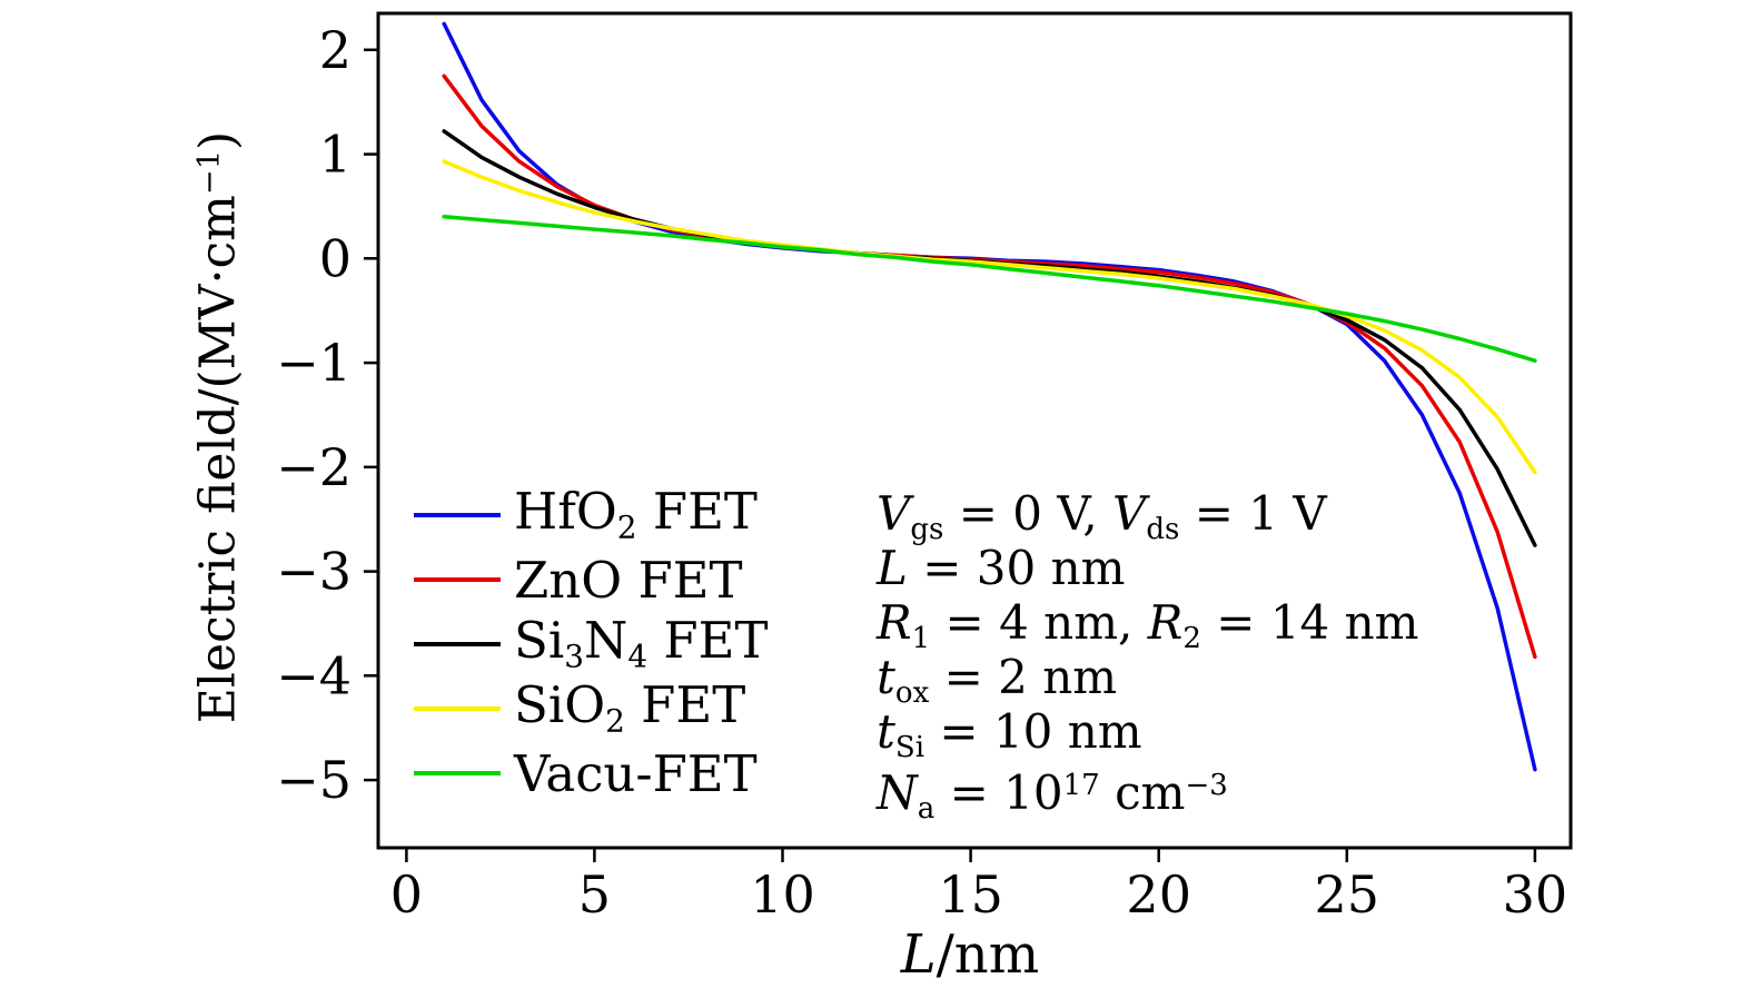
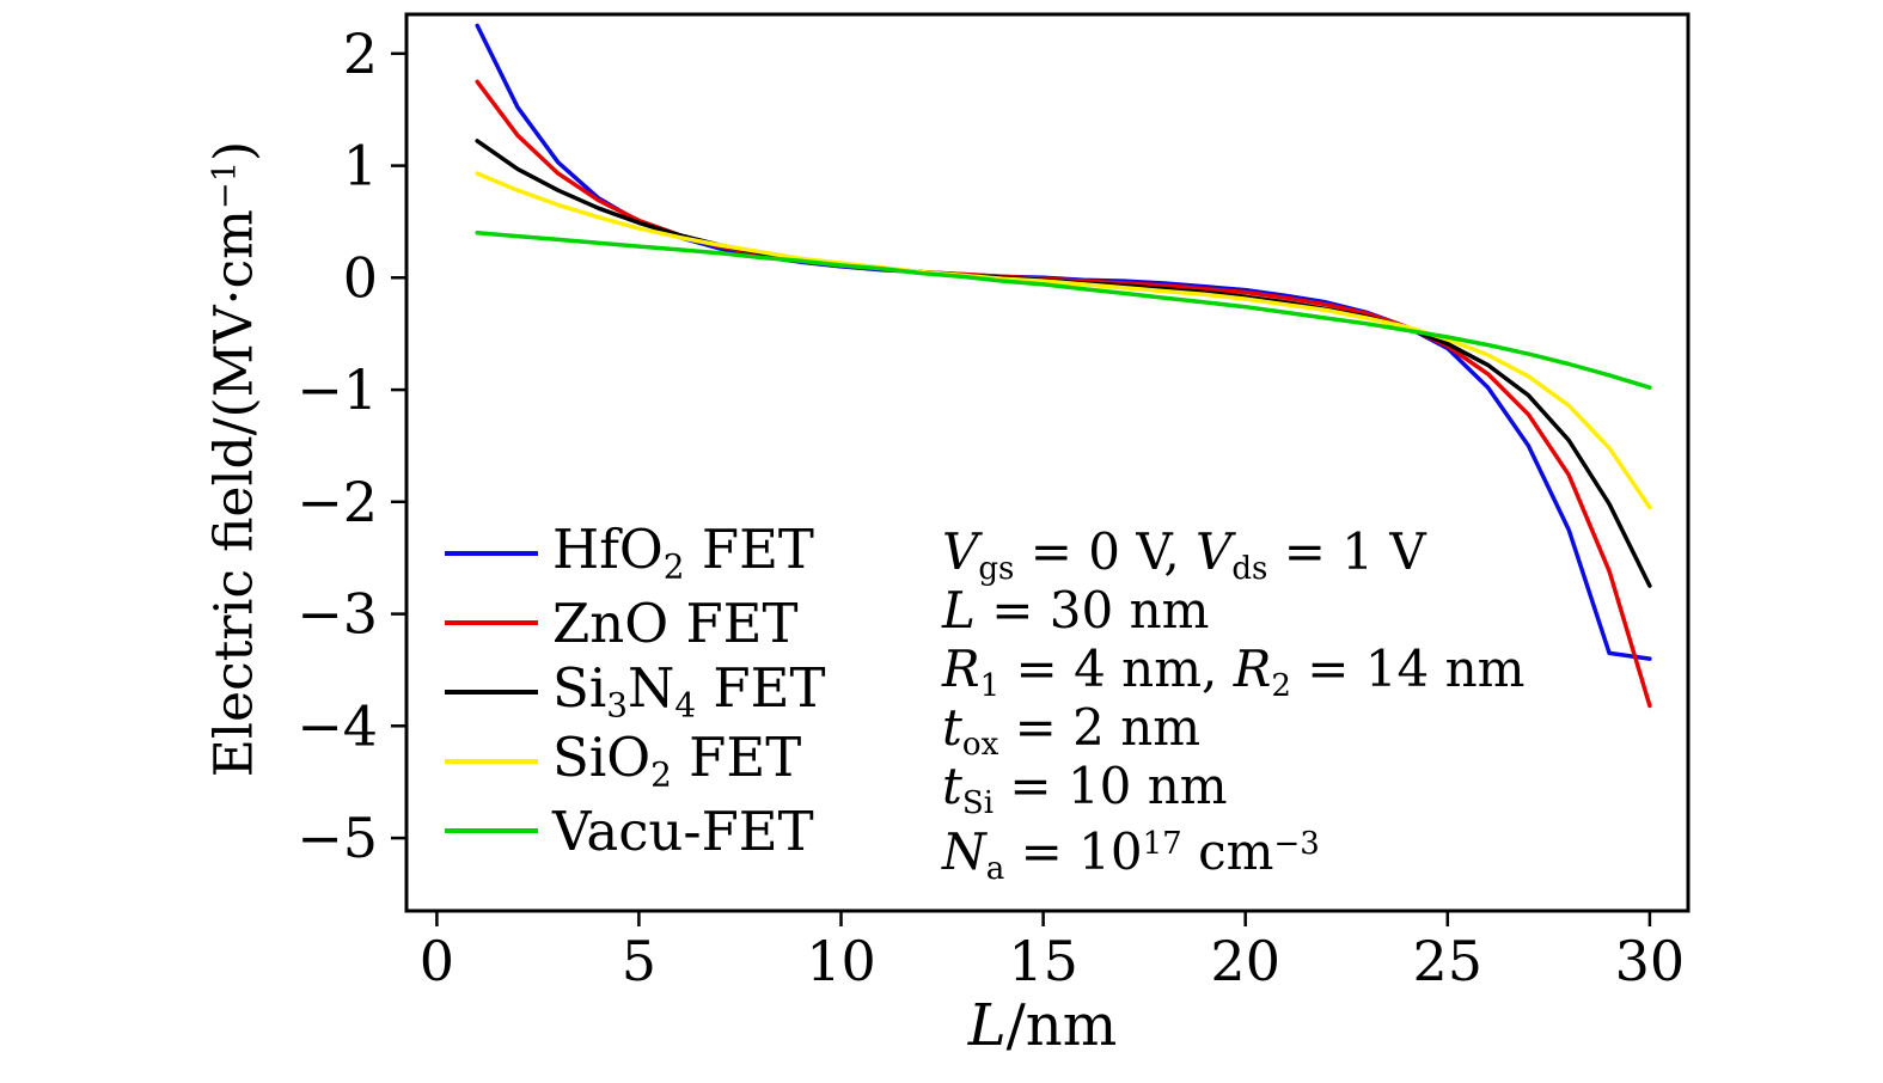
HfO2 FET/30: -4.9 -> -3.4
